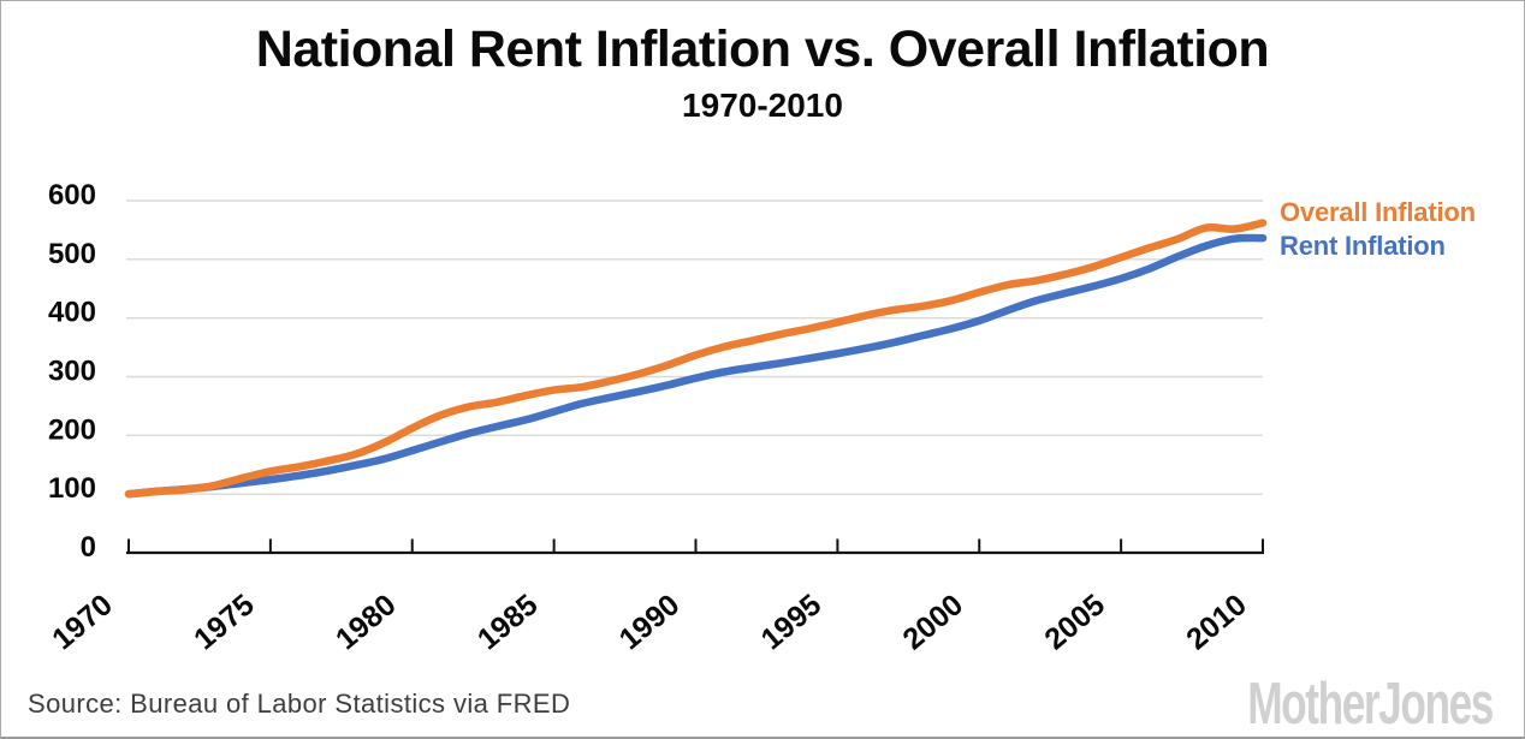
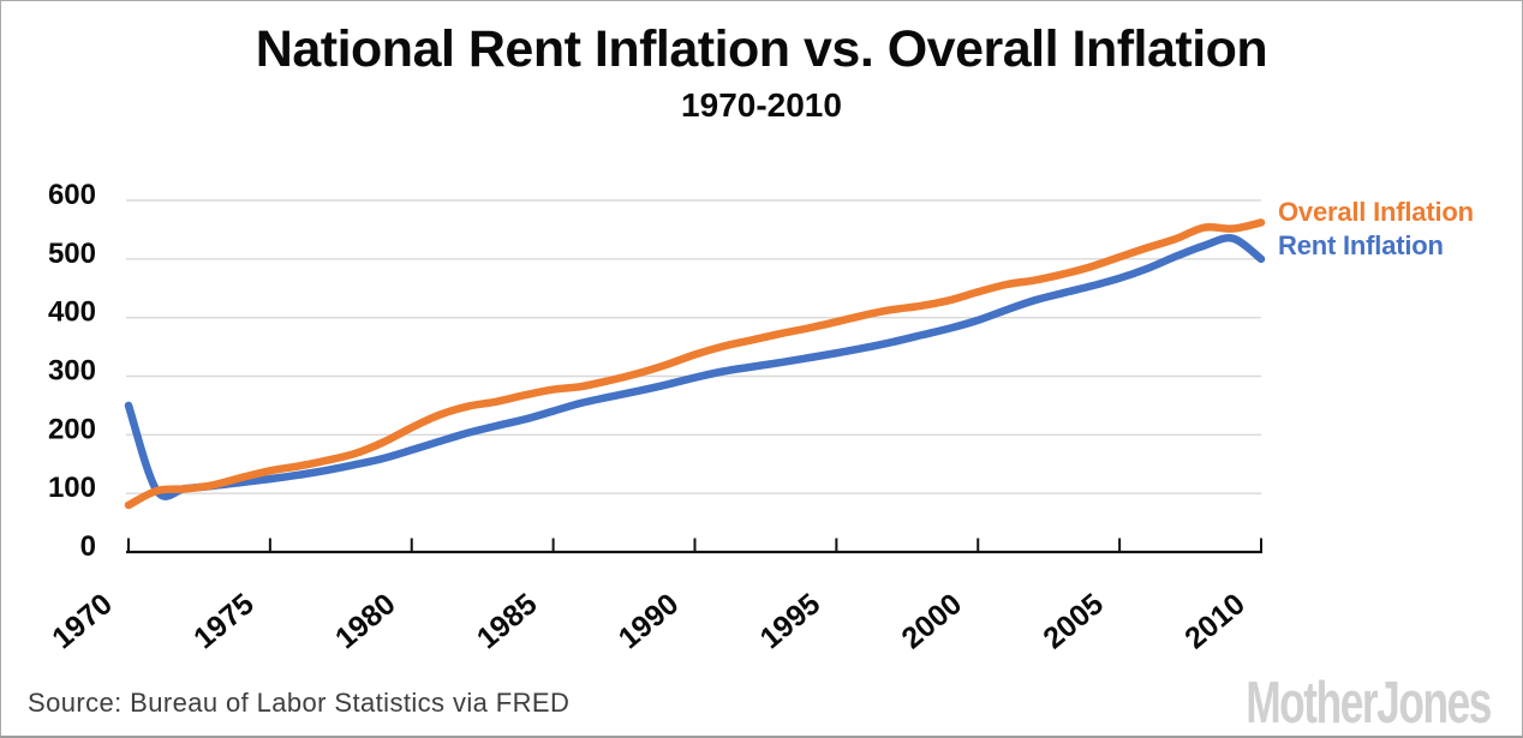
Overall Inflation/1970: 100 -> 80
Rent Inflation/1970: 100 -> 250
Rent Inflation/2010: 540 -> 500
